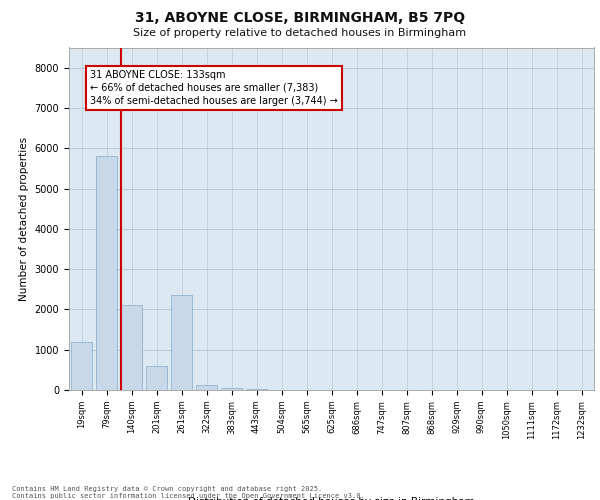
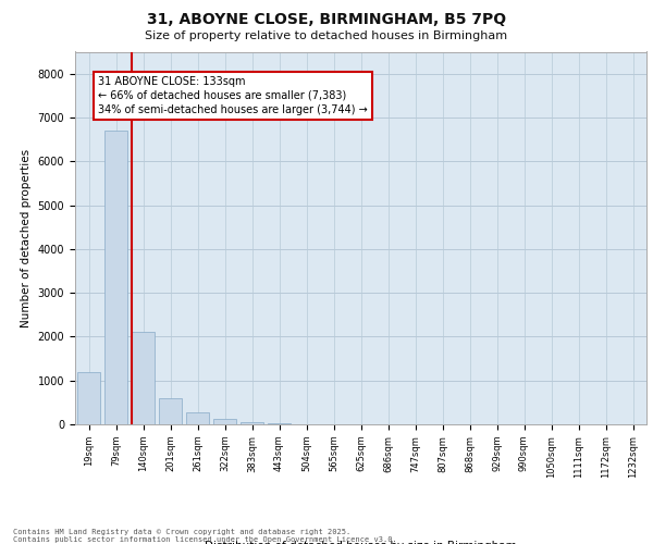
79sqm: 5800 -> 6700
261sqm: 2350 -> 270
